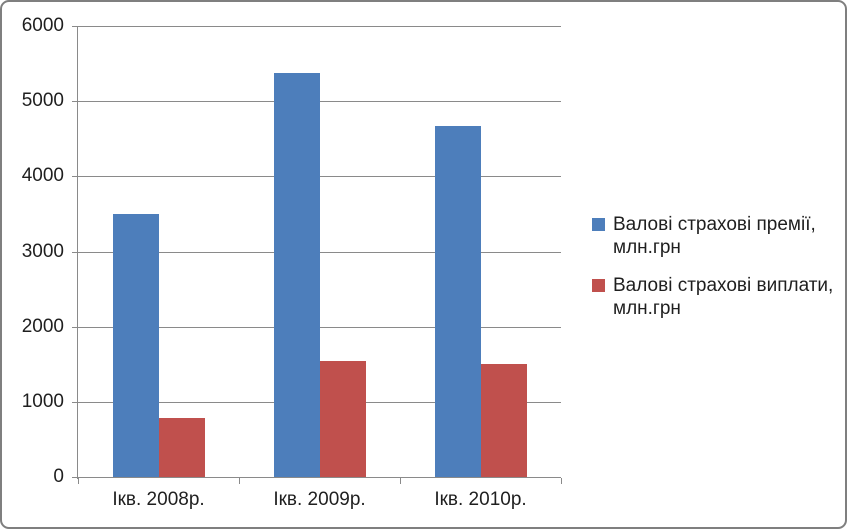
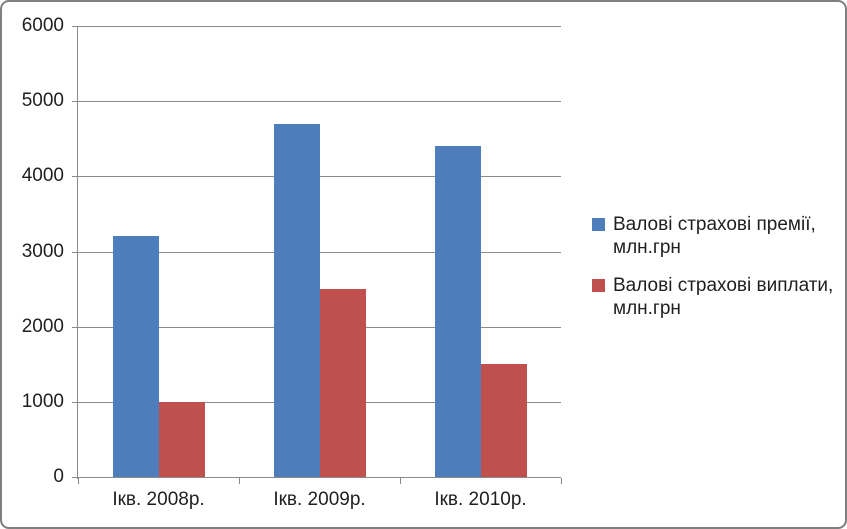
Валові страхові премії, млн.грн/Ікв. 2008р.: 3500 -> 3200
Валові страхові виплати, млн.грн/Ікв. 2008р.: 800 -> 1000
Валові страхові премії, млн.грн/Ікв. 2009р.: 5400 -> 4700
Валові страхові виплати, млн.грн/Ікв. 2009р.: 1600 -> 2500
Валові страхові премії, млн.грн/Ікв. 2010р.: 4700 -> 4400
